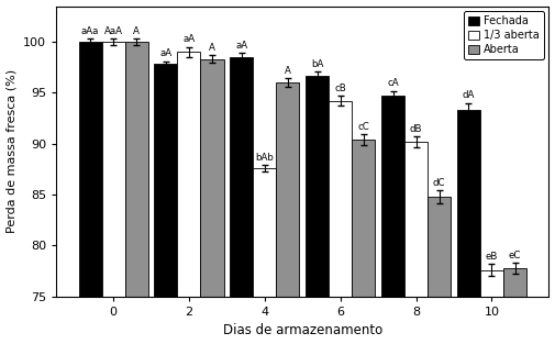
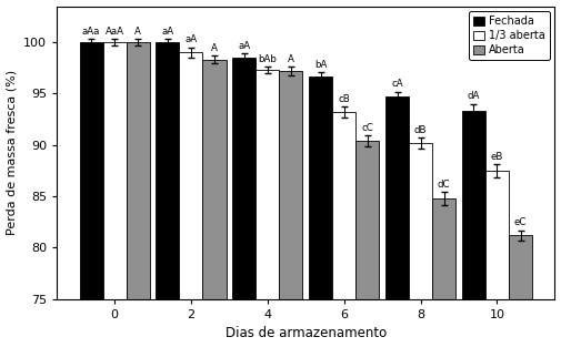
Fechada/2: 97.8 -> 100.0
1/3 aberta/4: 87.6 -> 97.3
Aberta/4: 96.0 -> 97.2
1/3 aberta/6: 94.2 -> 93.2
1/3 aberta/10: 77.6 -> 87.5
Aberta/10: 77.8 -> 81.2
